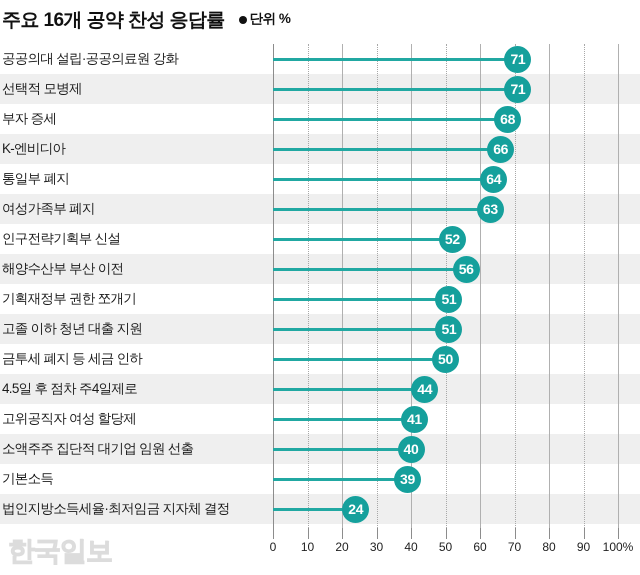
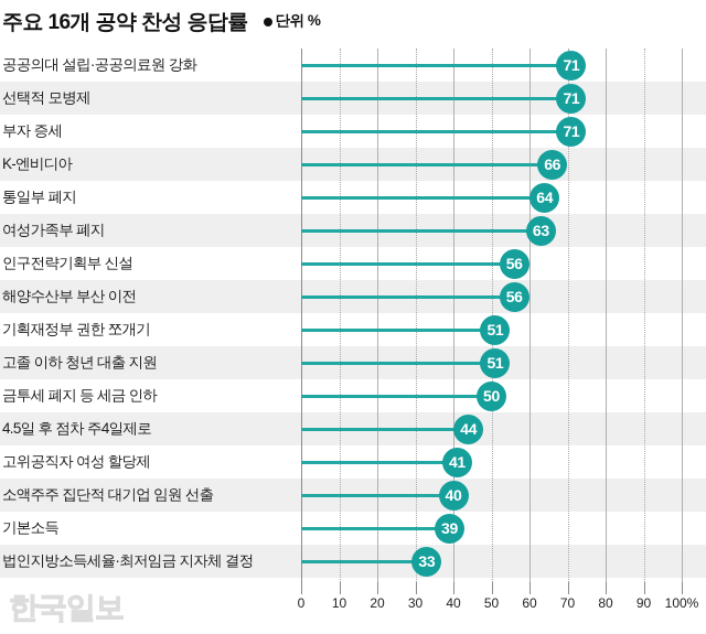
부자 증세: 68 -> 71
인구전략기획부 신설: 52 -> 56
법인지방소득세율·최저임금 지자체 결정: 24 -> 33
